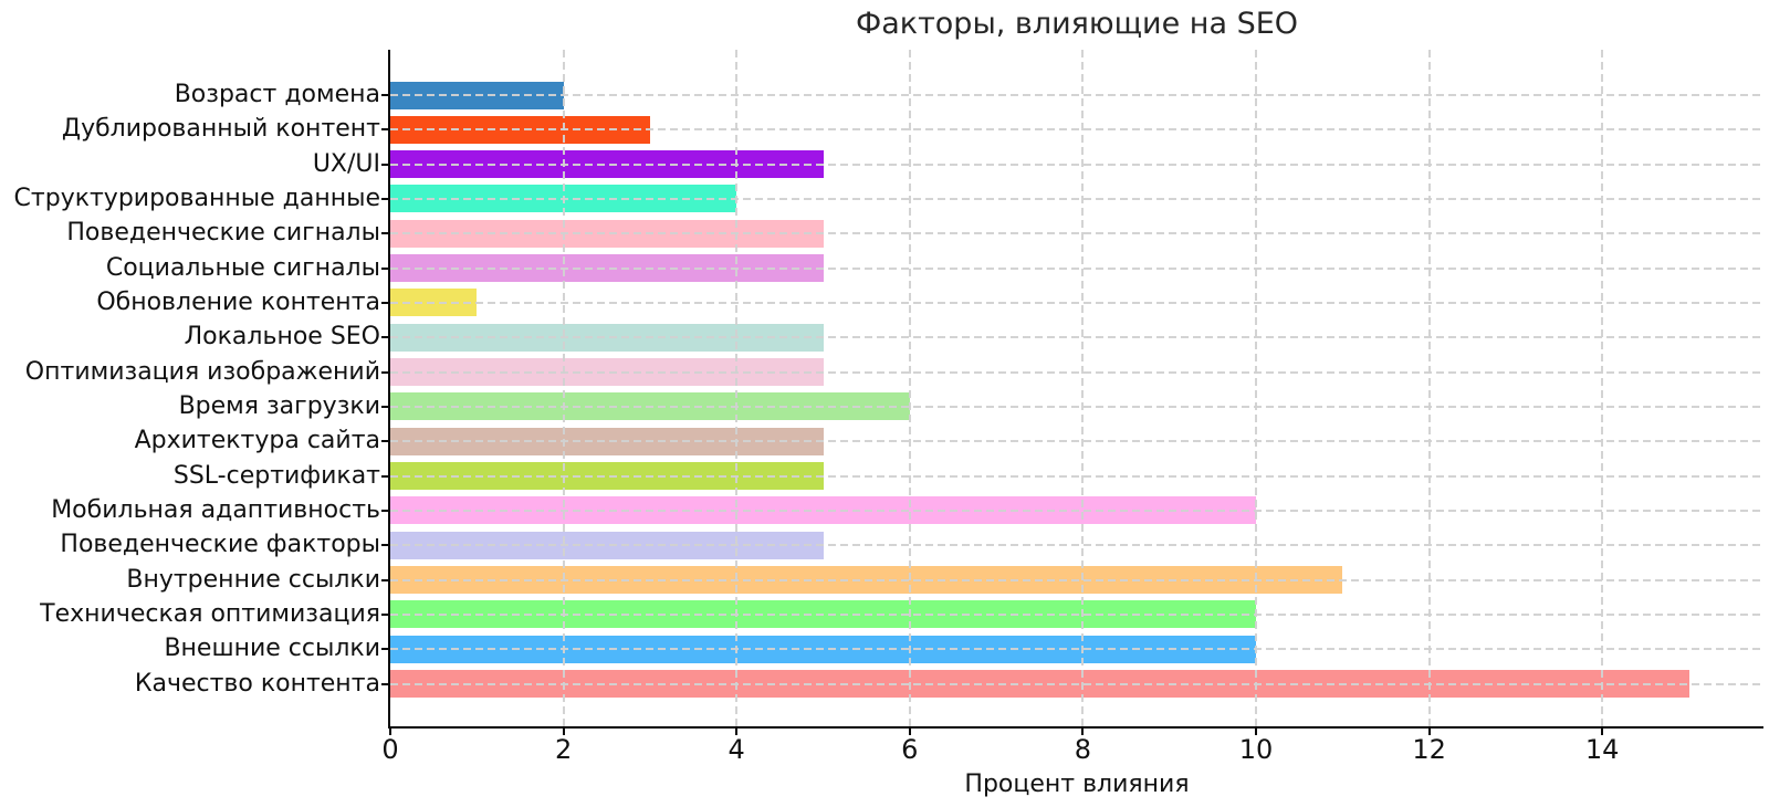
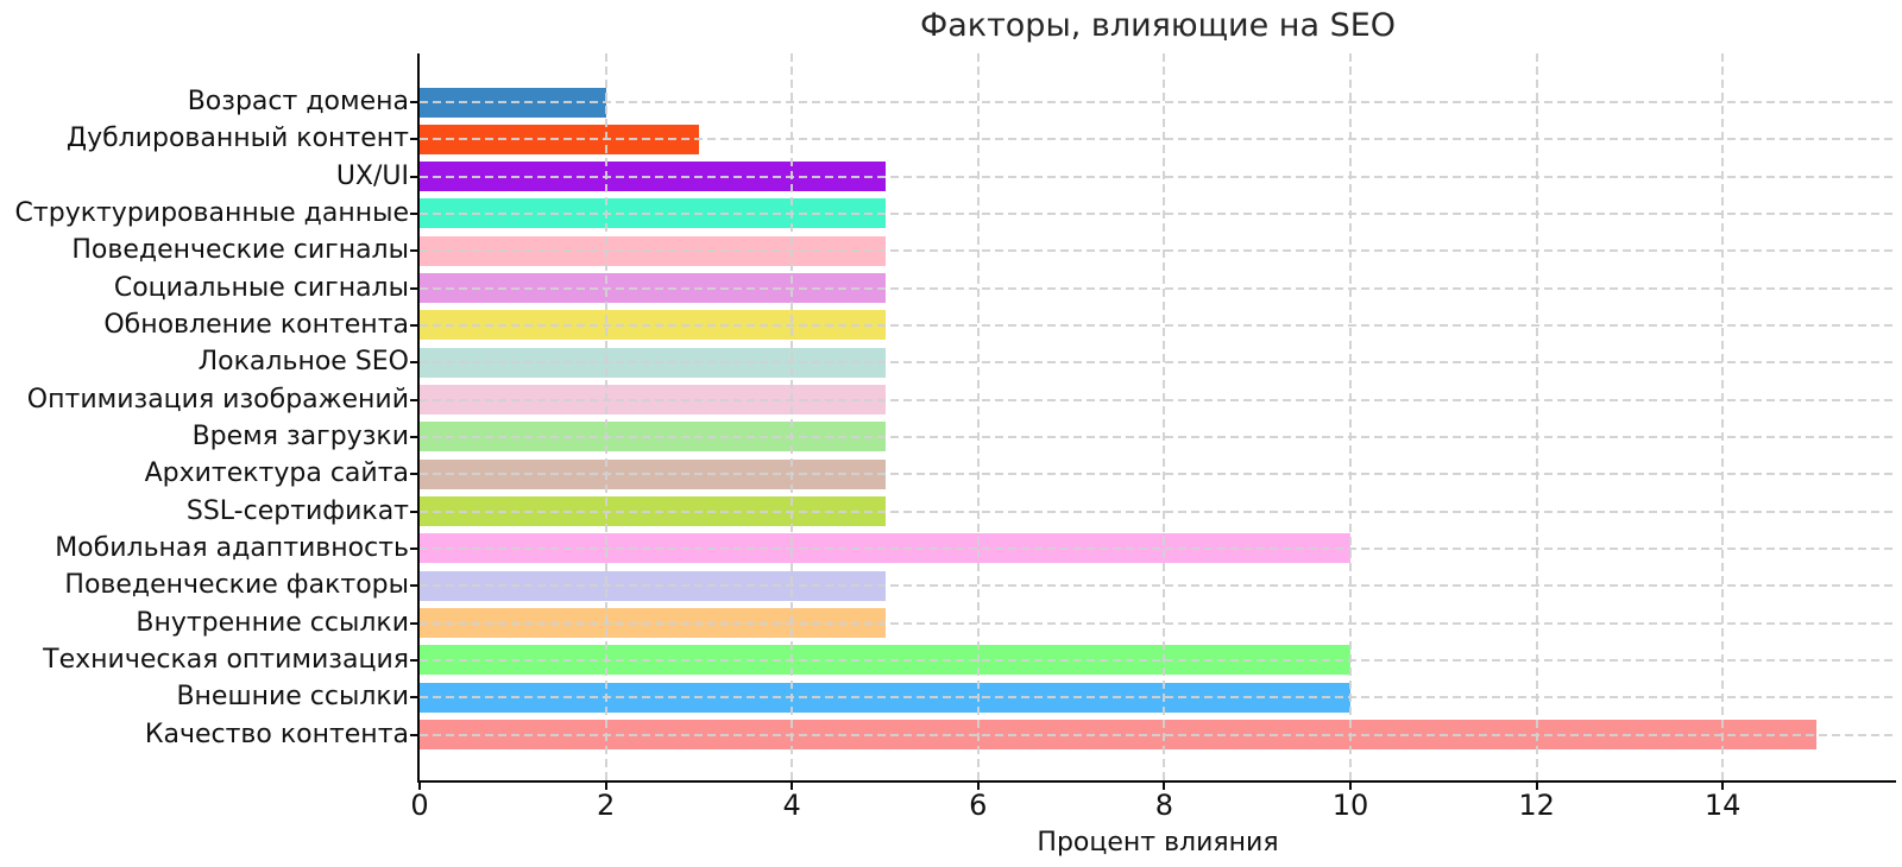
Структурированные данные: 4 -> 5
Обновление контента: 1 -> 5
Время загрузки: 6 -> 5
Внутренние ссылки: 11 -> 5
